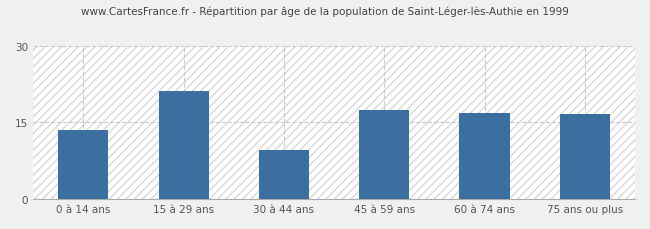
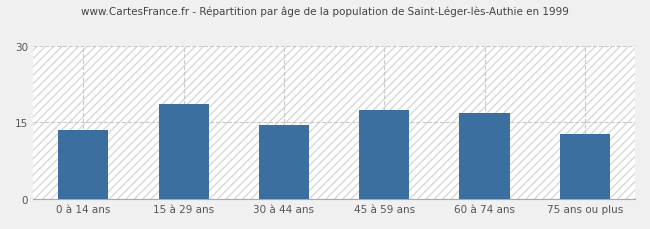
15 à 29 ans: 21.2 -> 18.5
30 à 44 ans: 9.6 -> 14.5
75 ans ou plus: 16.6 -> 12.8
